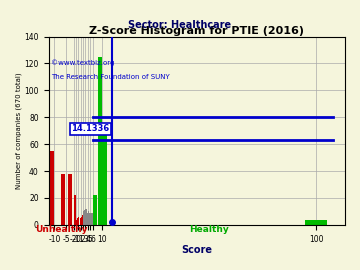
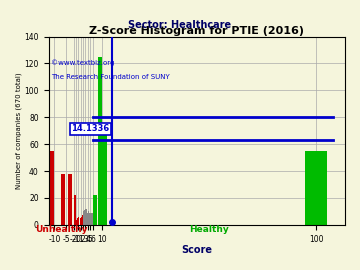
100: 4 -> 55
